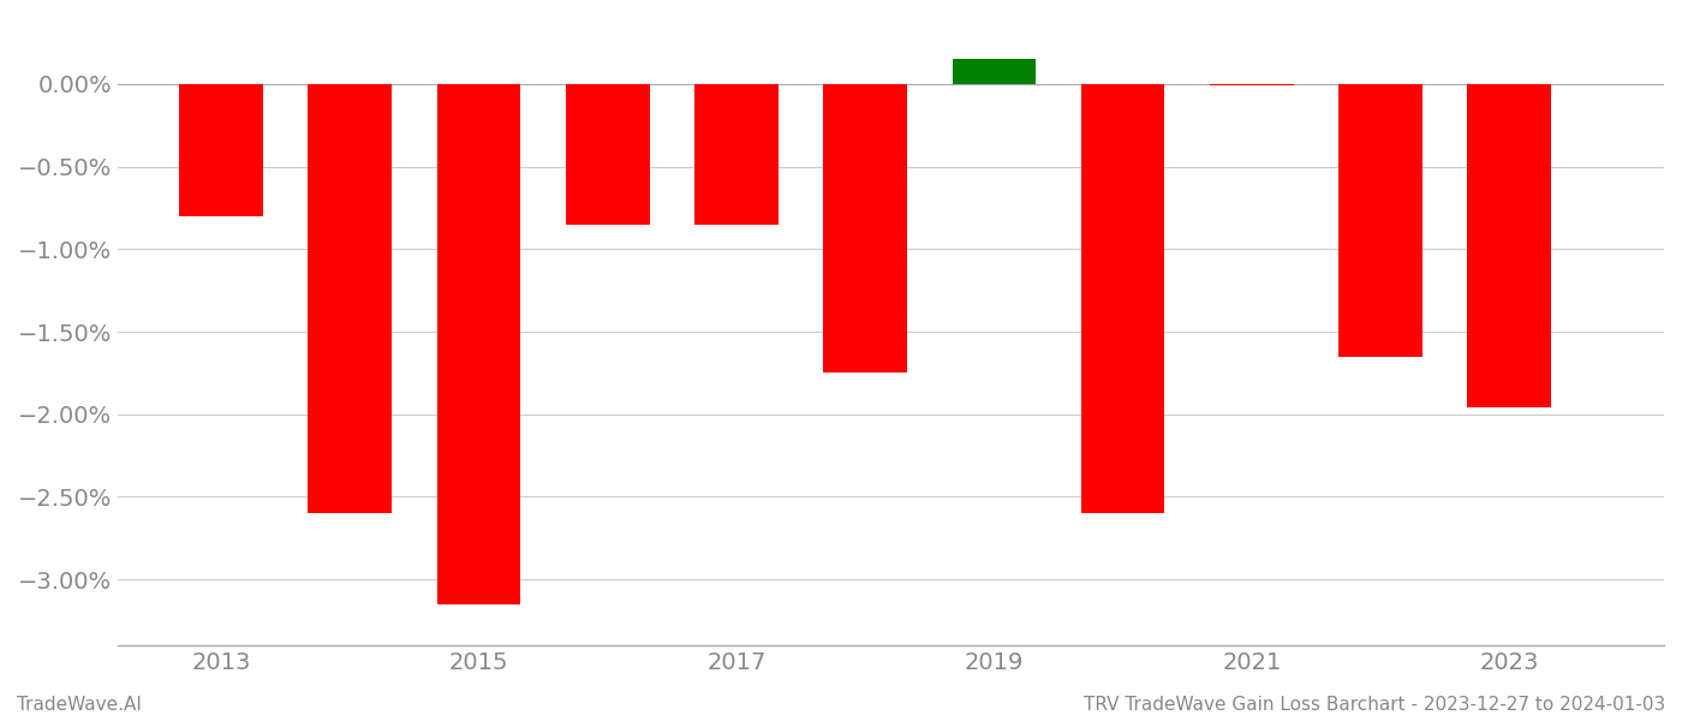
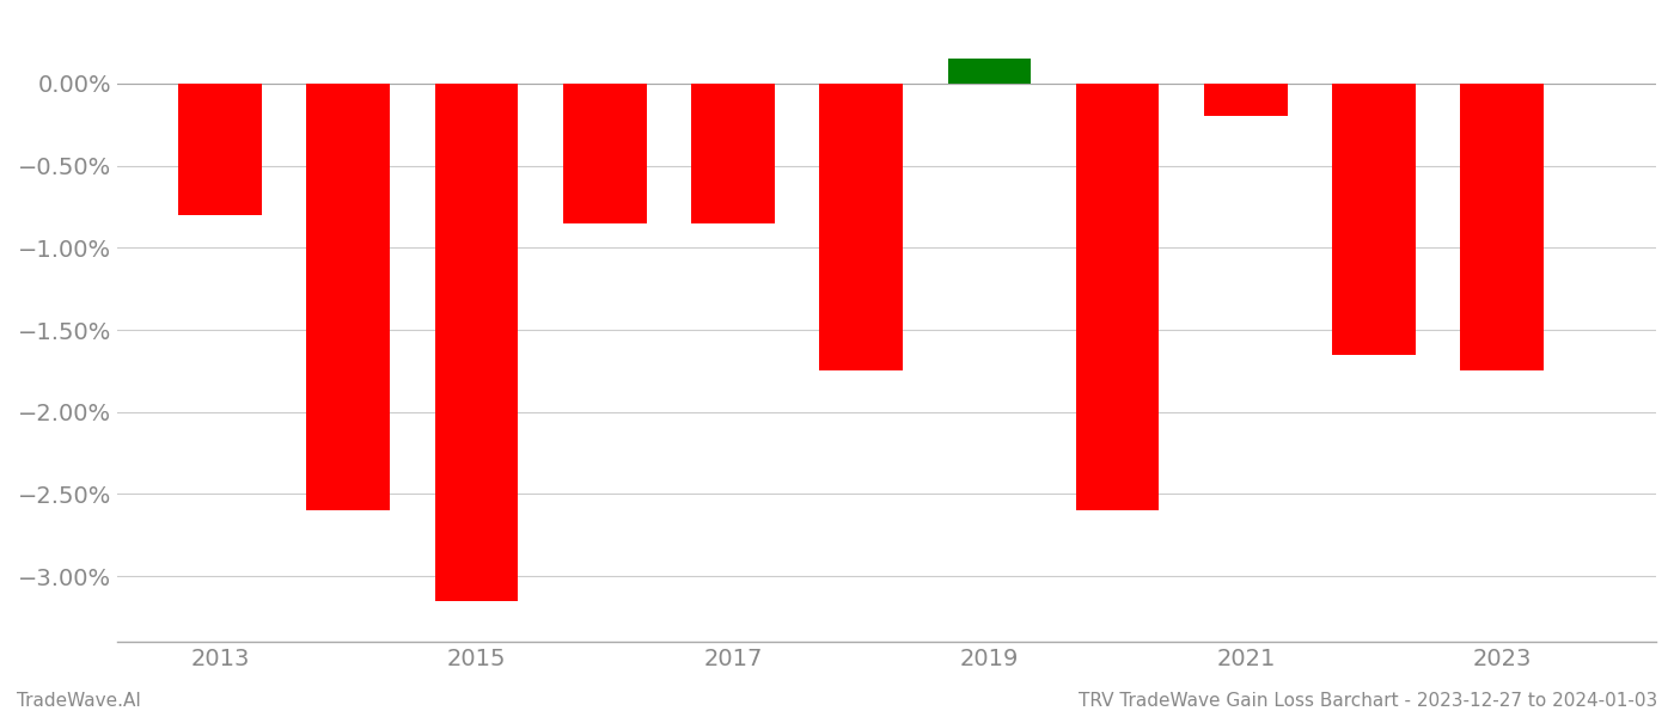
2021: -0.01% -> -0.20%
2023: -1.96% -> -1.75%
